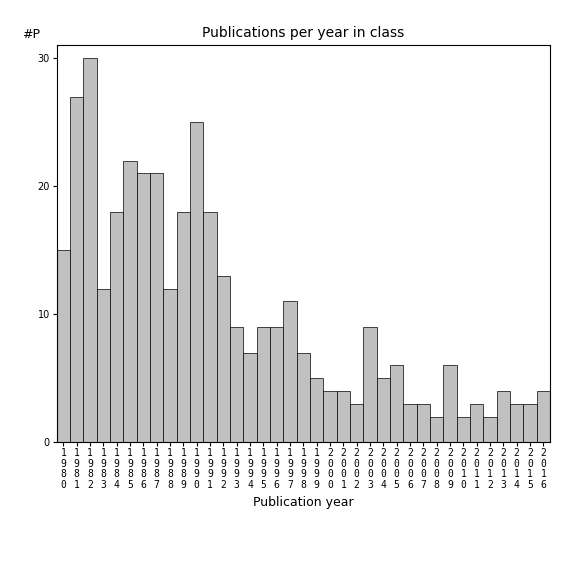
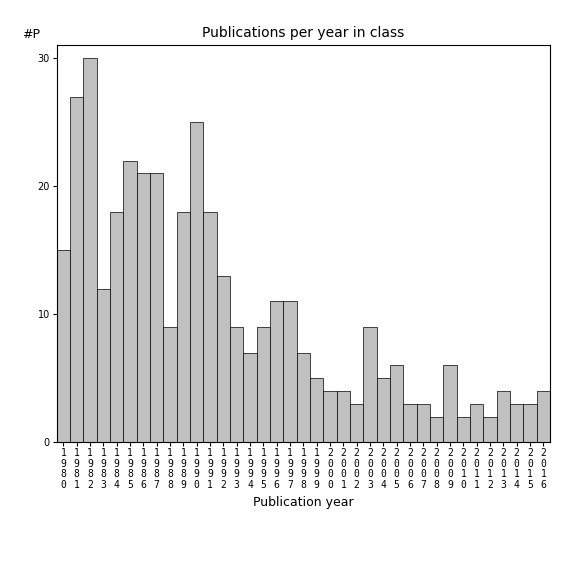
1 9 8 8: 12 -> 9
1 9 9 6: 9 -> 11
